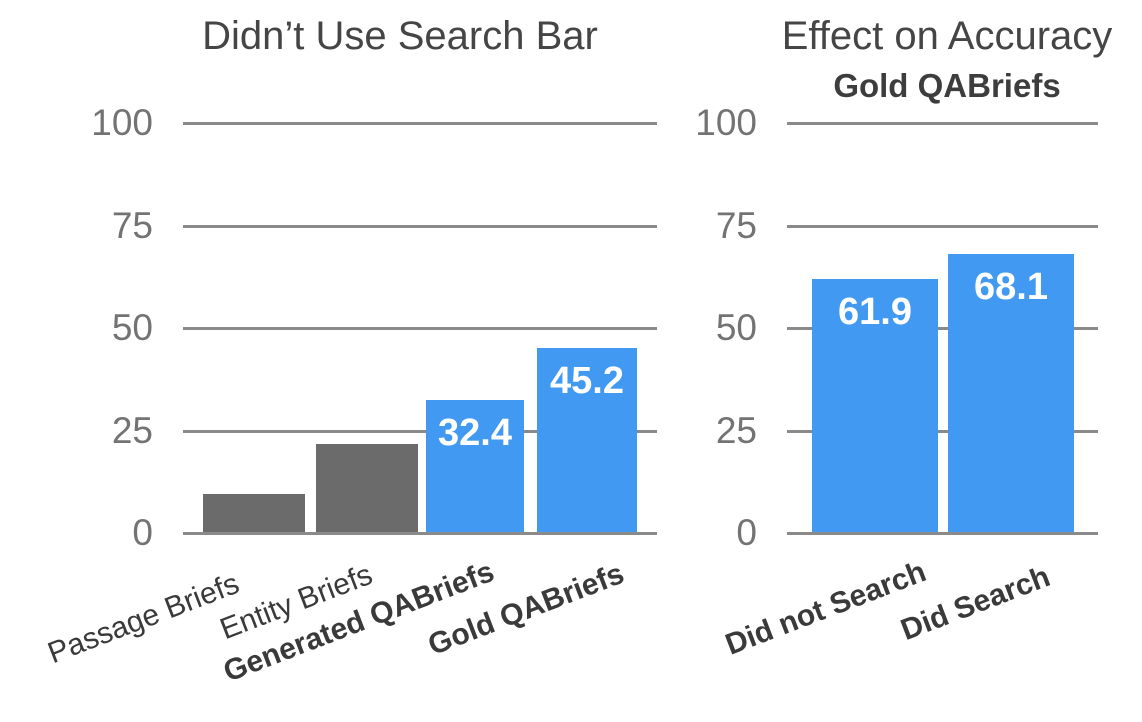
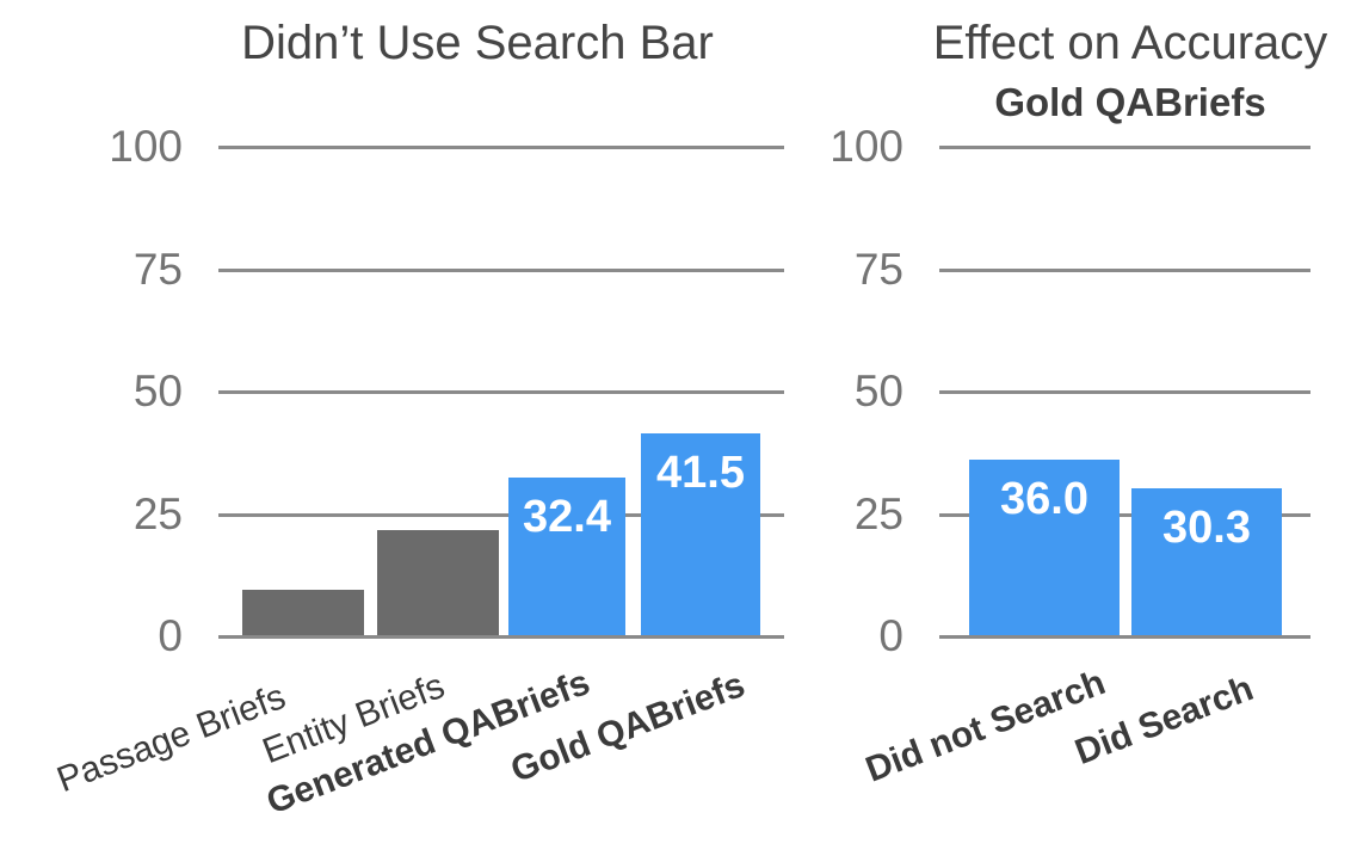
Didn’t Use Search Bar/Gold QABriefs: 45.2 -> 41.5
Effect on Accuracy/Did not Search: 61.9 -> 36.0
Effect on Accuracy/Did Search: 68.1 -> 30.3
